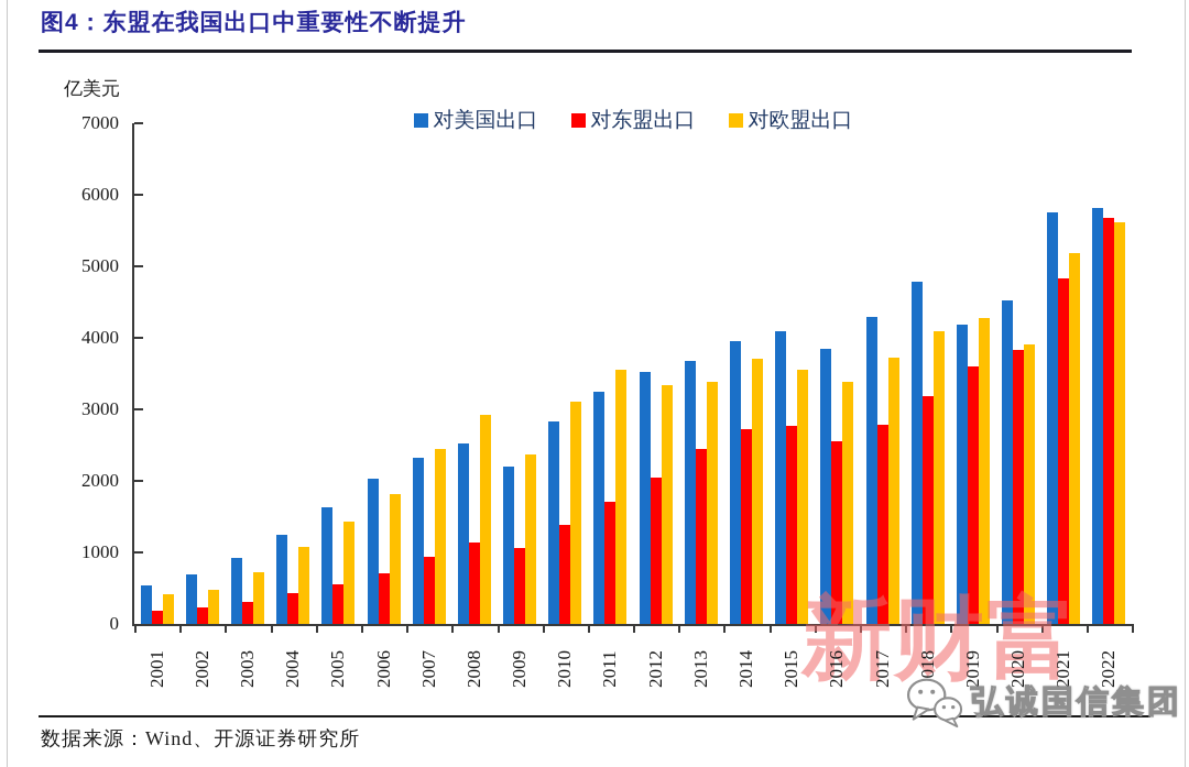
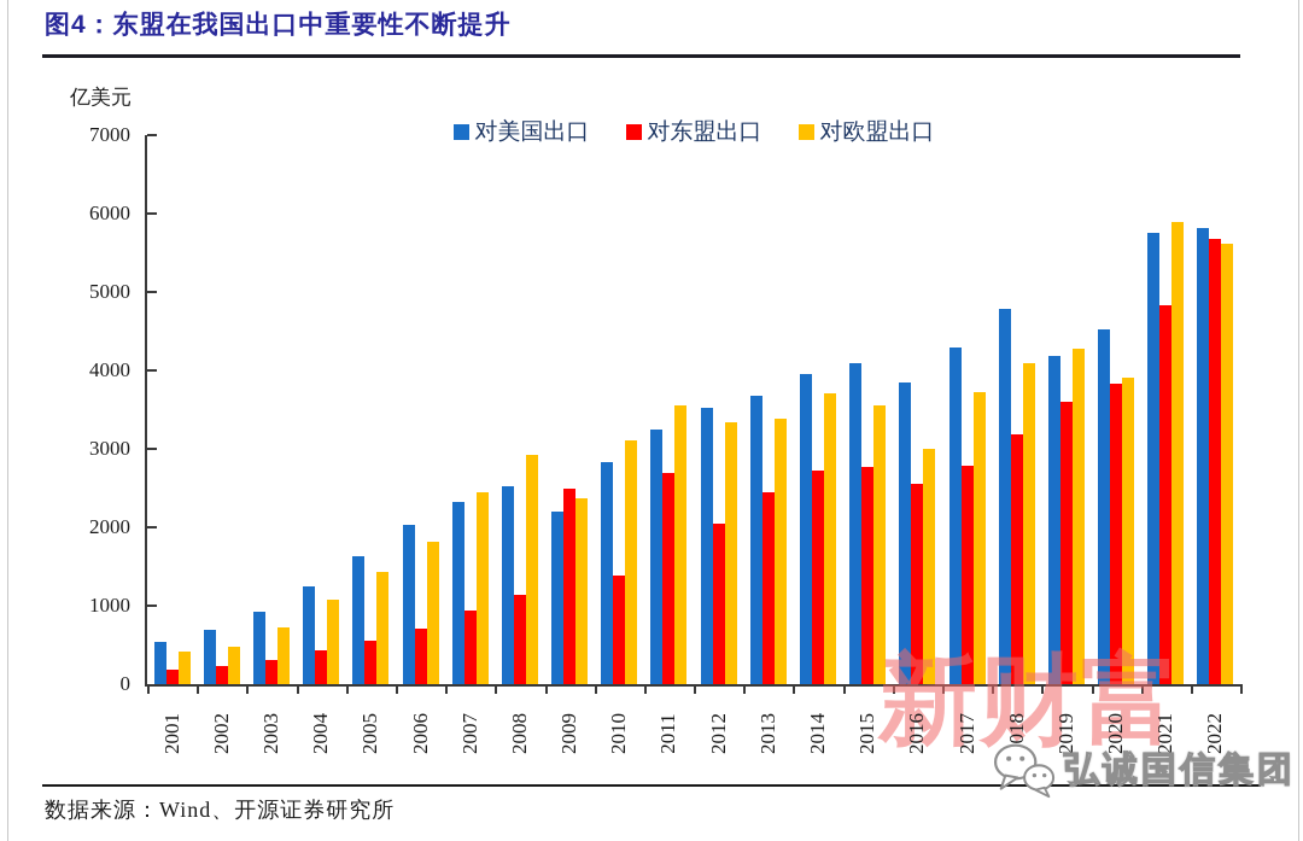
对东盟出口/2009: 1100 -> 2500
对东盟出口/2011: 1700 -> 2700
对欧盟出口/2016: 3400 -> 3000
对欧盟出口/2021: 5200 -> 5900
